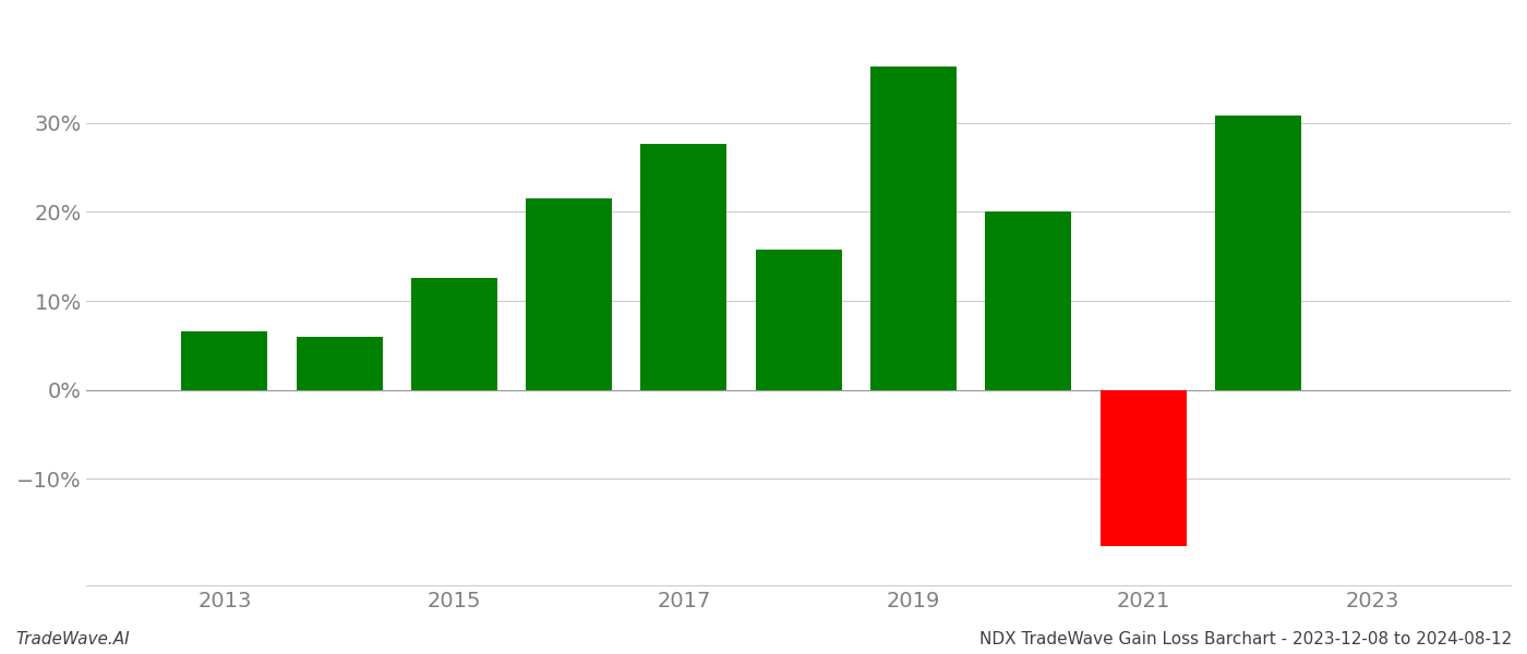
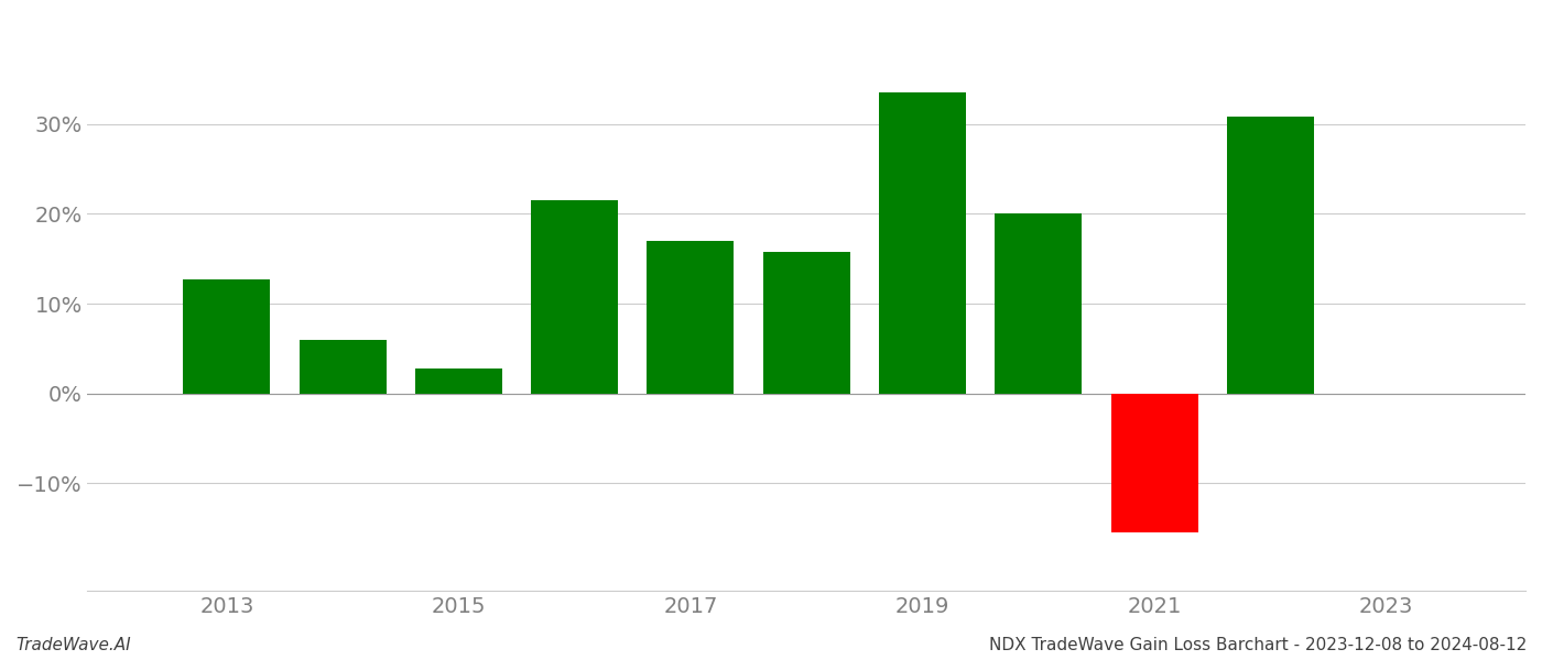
2013: 6.6% -> 12.7%
2015: 12.6% -> 2.8%
2017: 27.6% -> 17.0%
2019: 36.4% -> 33.5%
2021: -17.6% -> -15.5%
